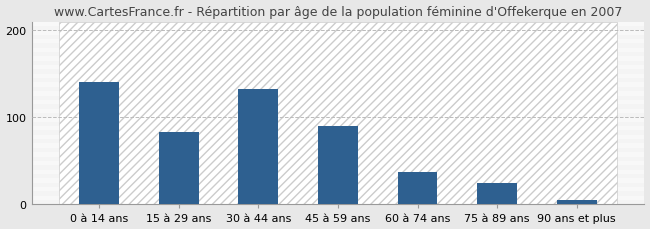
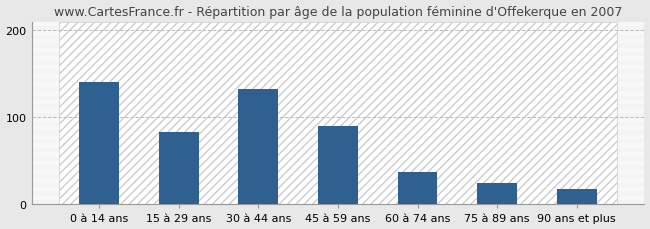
90 ans et plus: 5 -> 18
